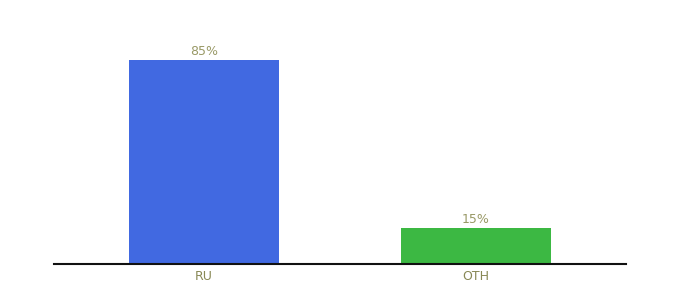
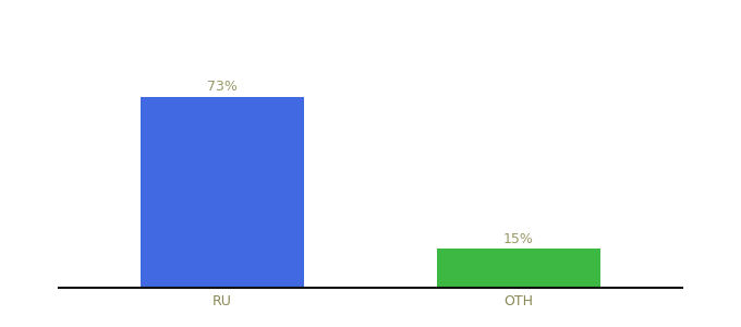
RU: 85% -> 73%
